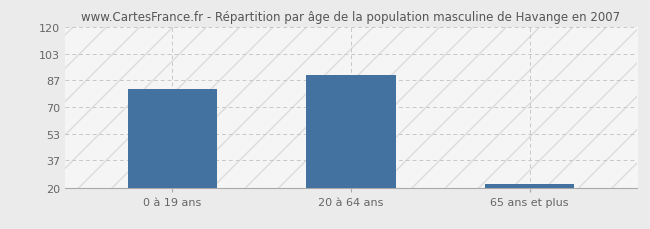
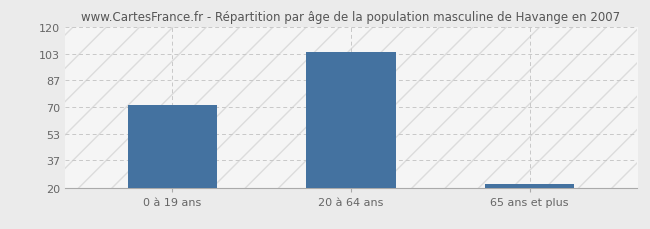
0 à 19 ans: 81 -> 71
20 à 64 ans: 90 -> 104
